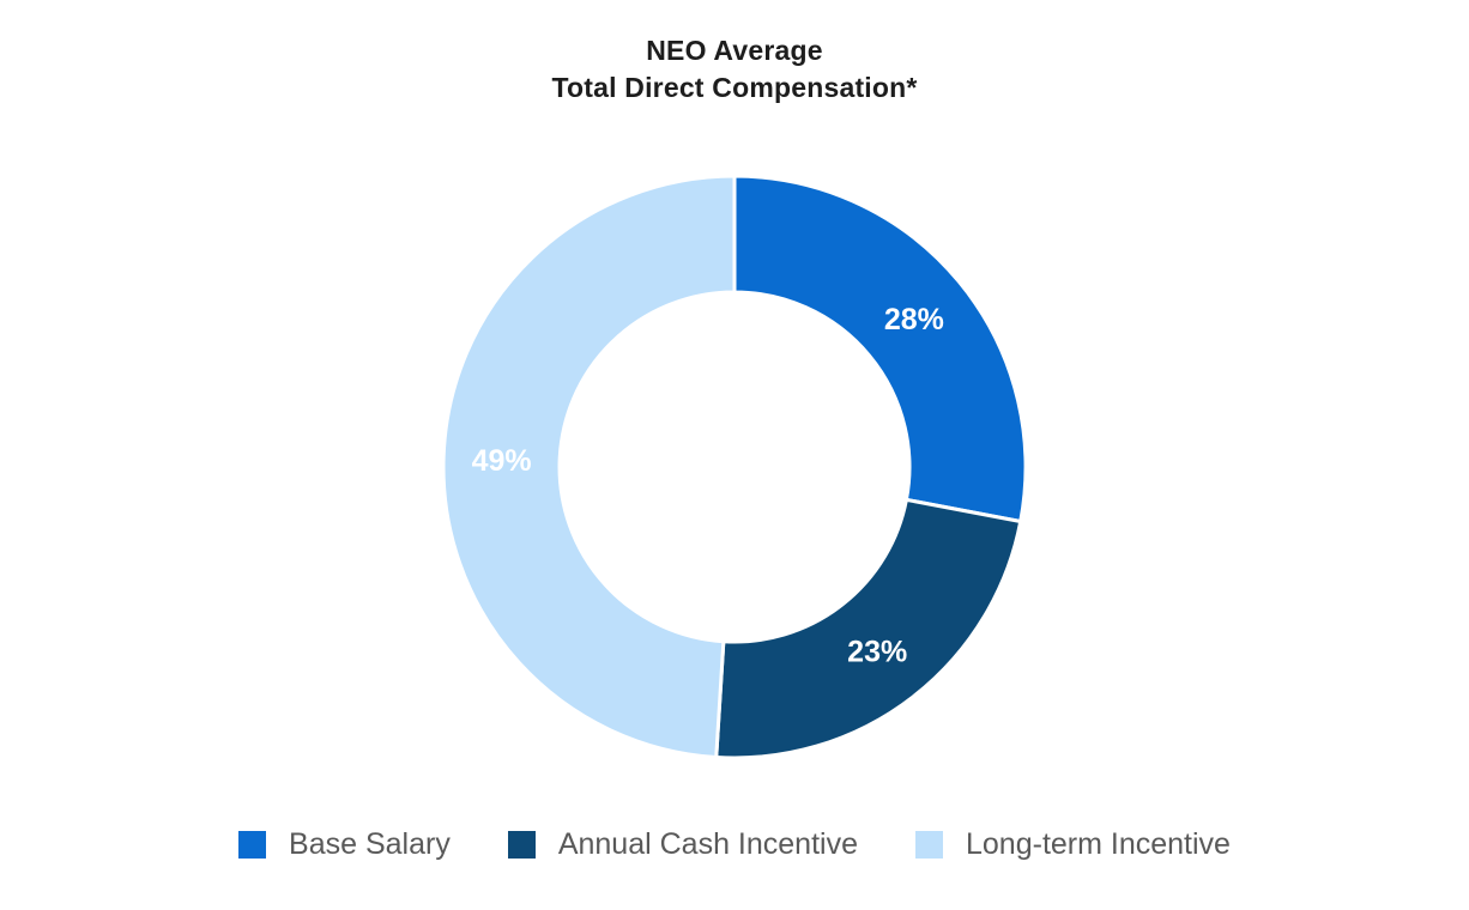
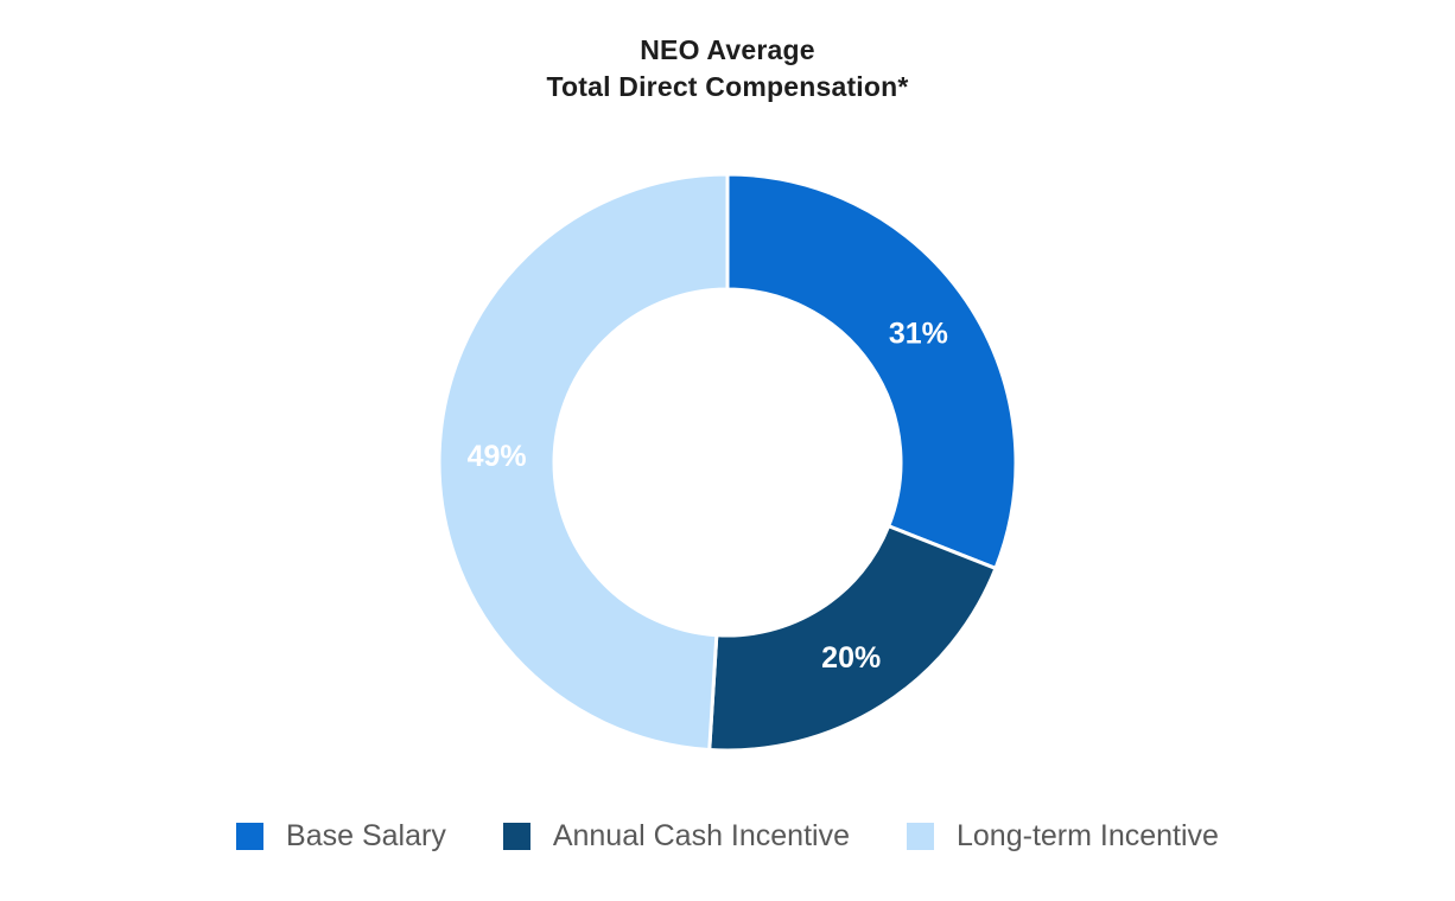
Base Salary: 28% -> 31%
Annual Cash Incentive: 23% -> 20%
